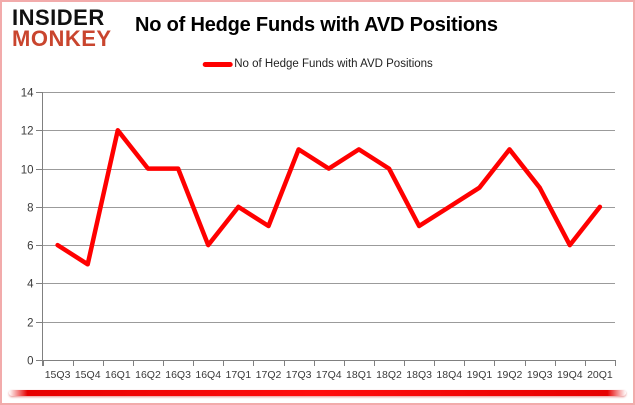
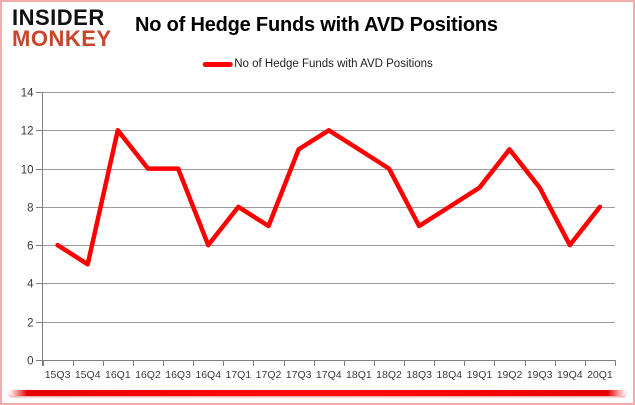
17Q4: 10 -> 12
